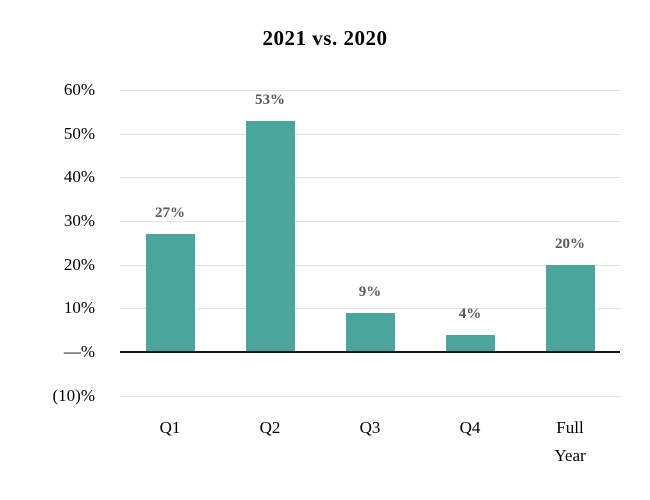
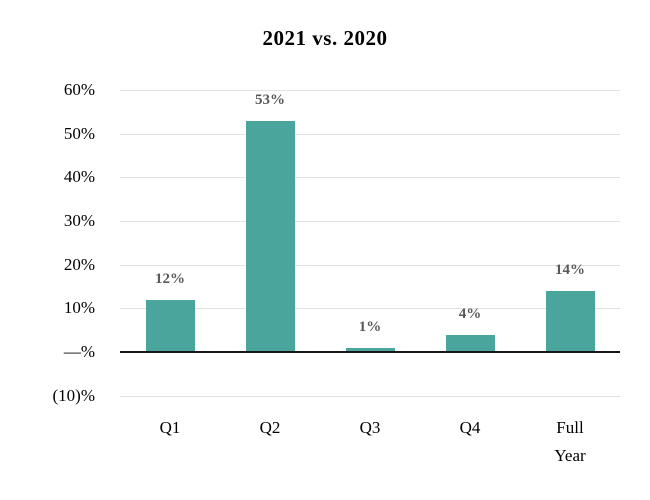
Q1: 27% -> 12%
Q3: 9% -> 1%
Full Year: 20% -> 14%
